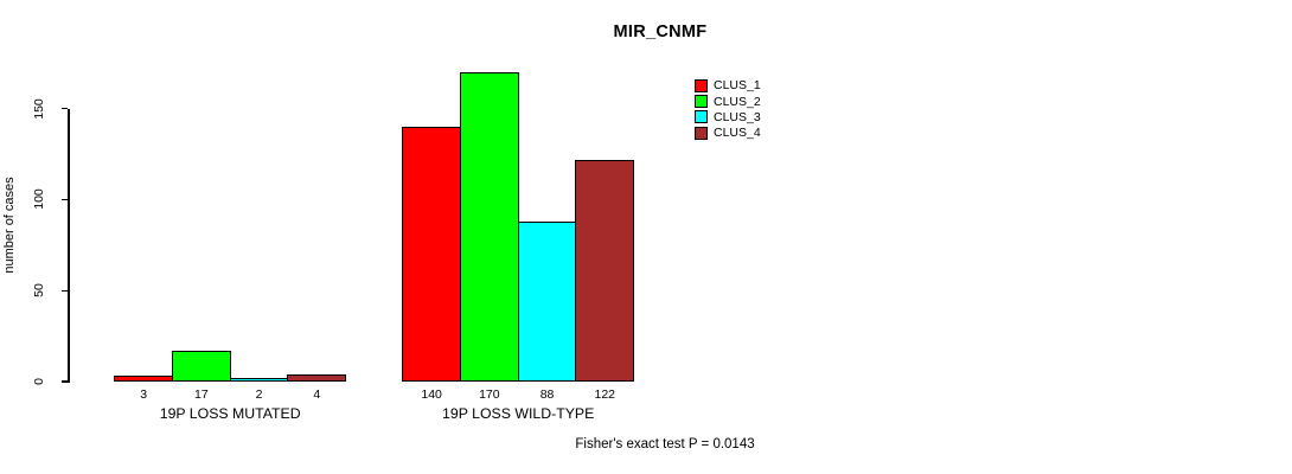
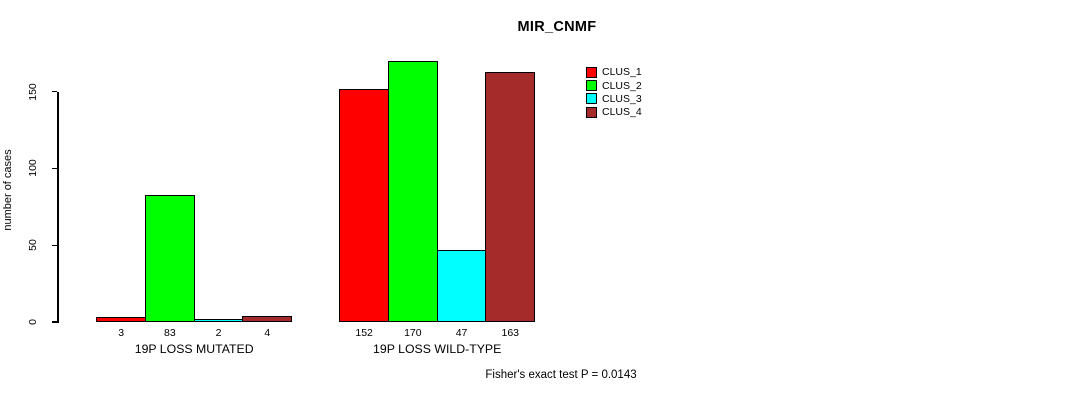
CLUS_2/19P LOSS MUTATED: 17 -> 83
CLUS_1/19P LOSS WILD-TYPE: 140 -> 152
CLUS_3/19P LOSS WILD-TYPE: 88 -> 47
CLUS_4/19P LOSS WILD-TYPE: 122 -> 163
